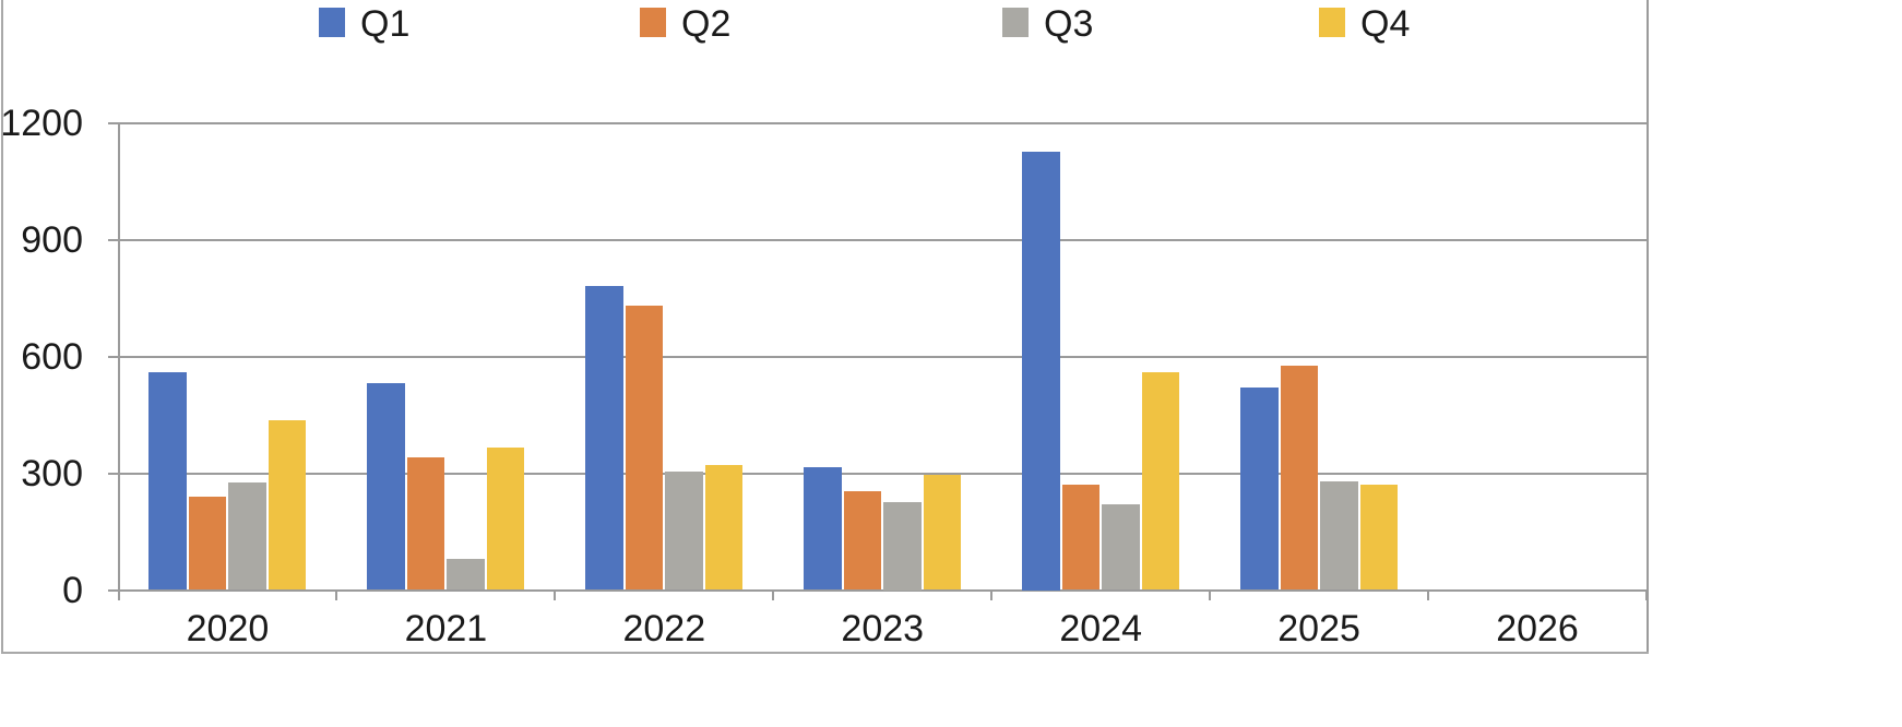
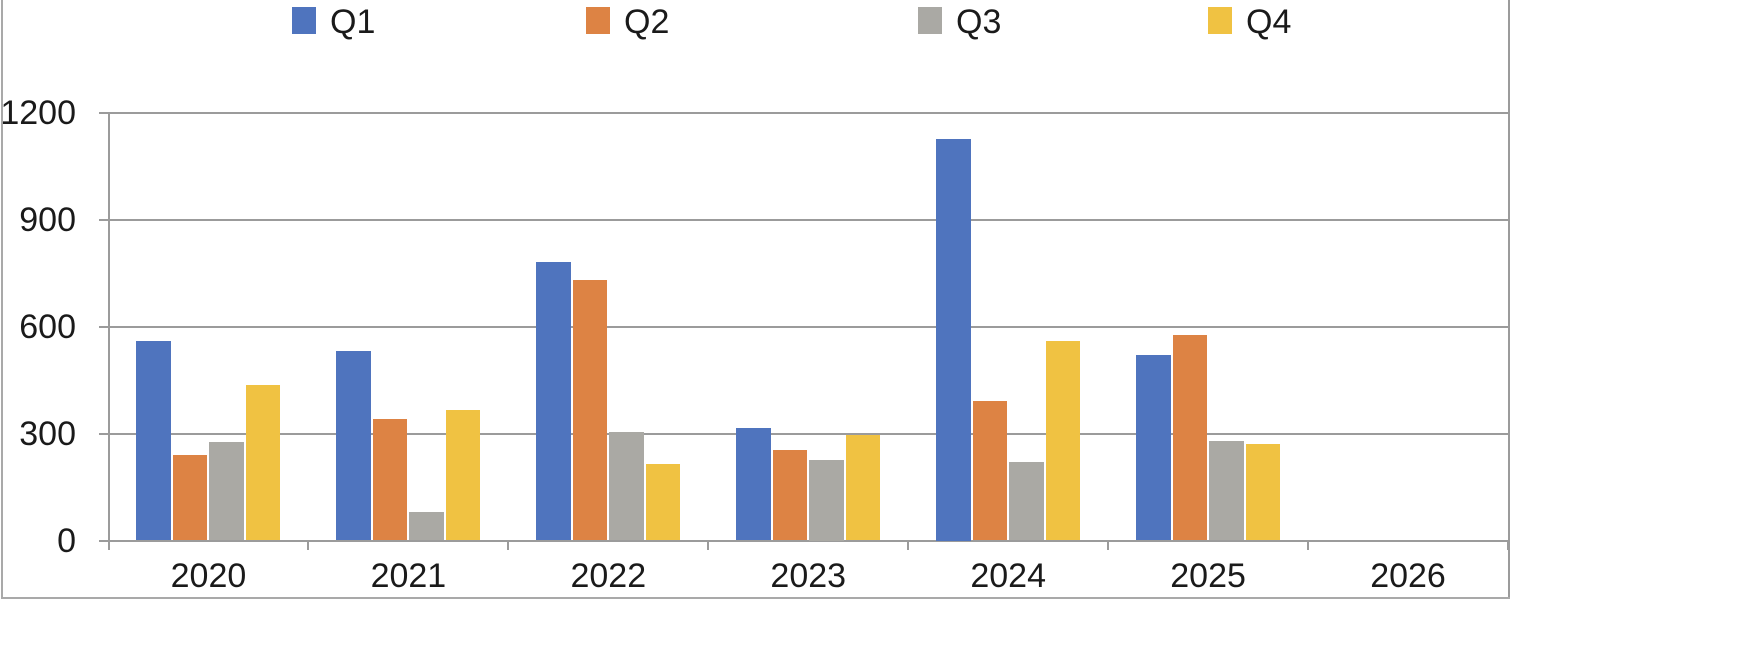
Q4/2022: 320 -> 220
Q2/2024: 270 -> 390
